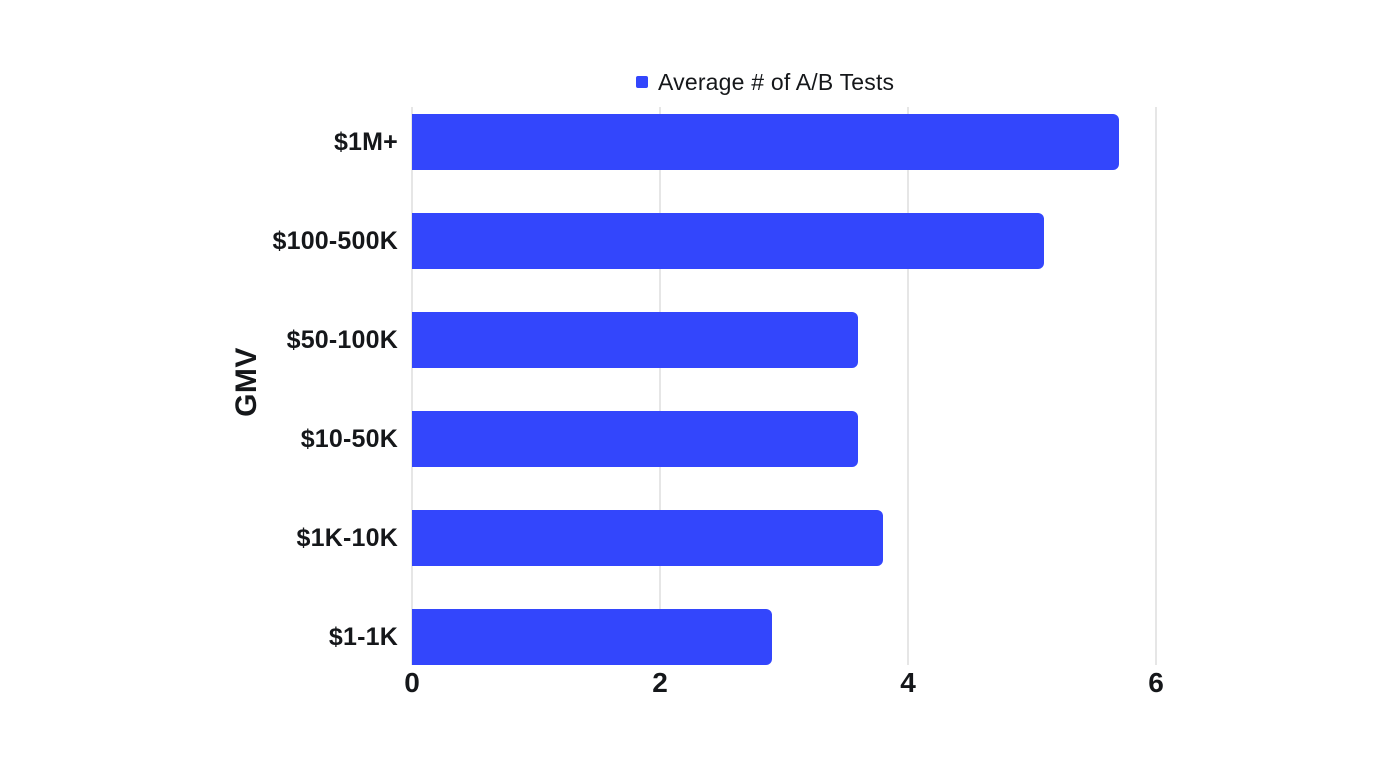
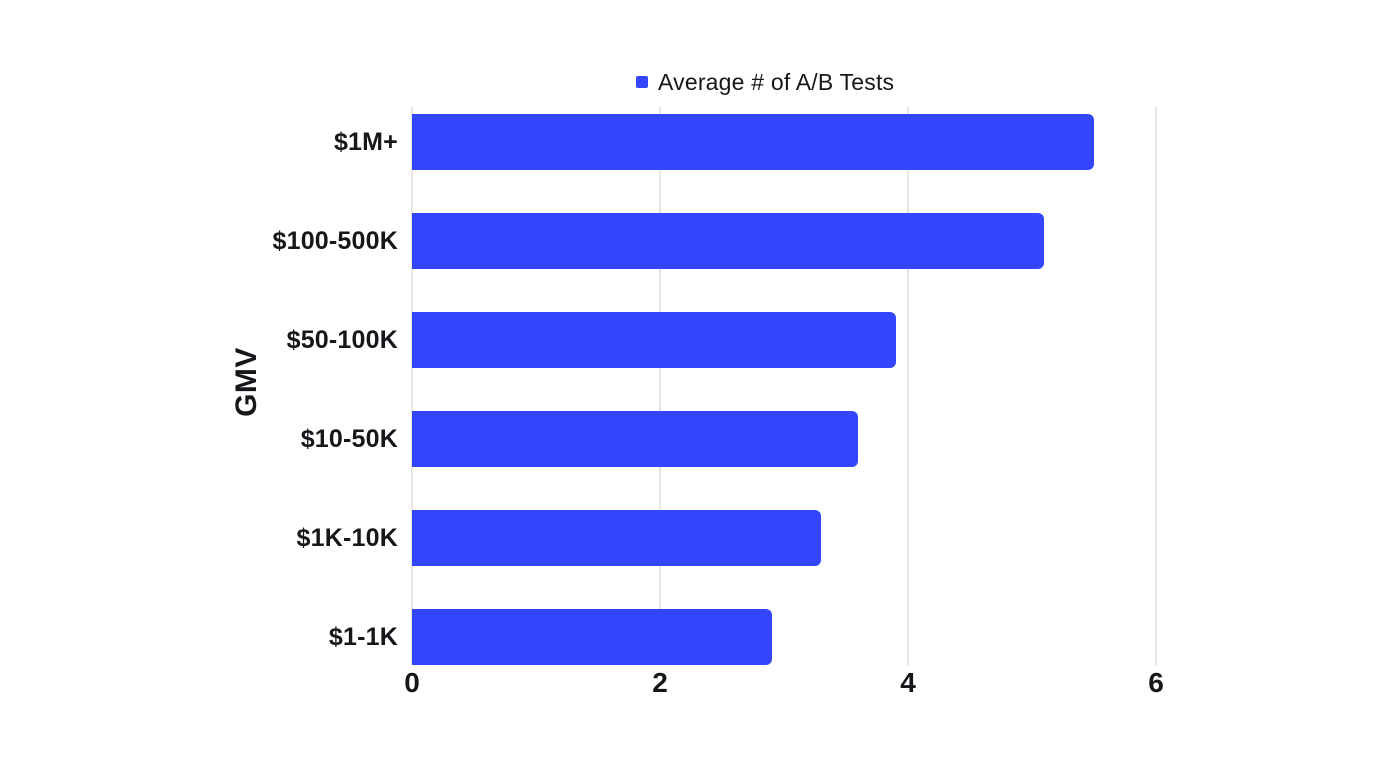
$1M+: 5.7 -> 5.5
$50-100K: 3.6 -> 3.9
$1K-10K: 3.8 -> 3.3
